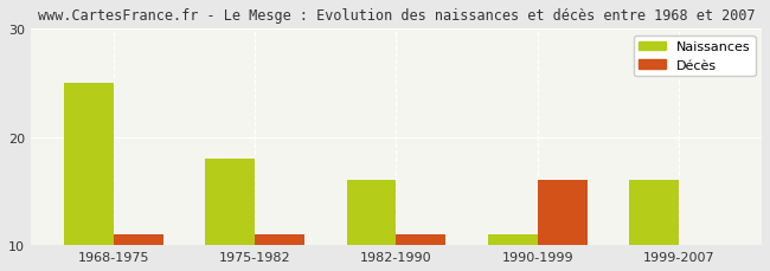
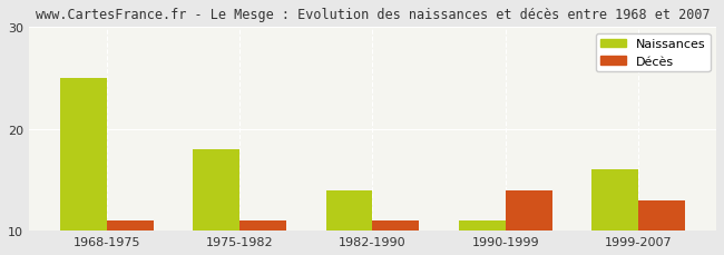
Naissances/1982-1990: 16 -> 14
Décès/1990-1999: 16 -> 14
Décès/1999-2007: 10 -> 13
